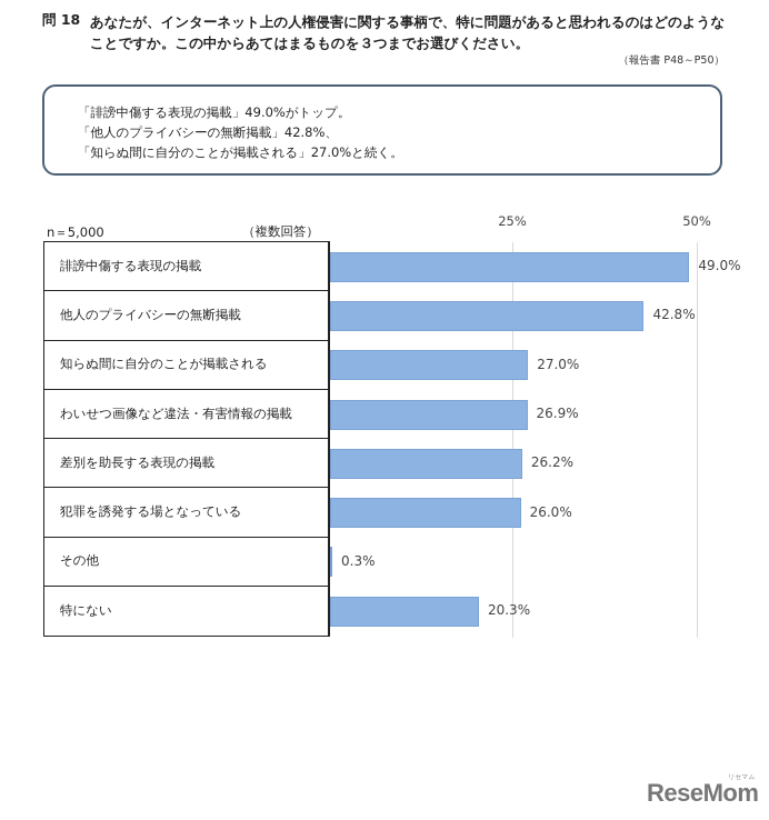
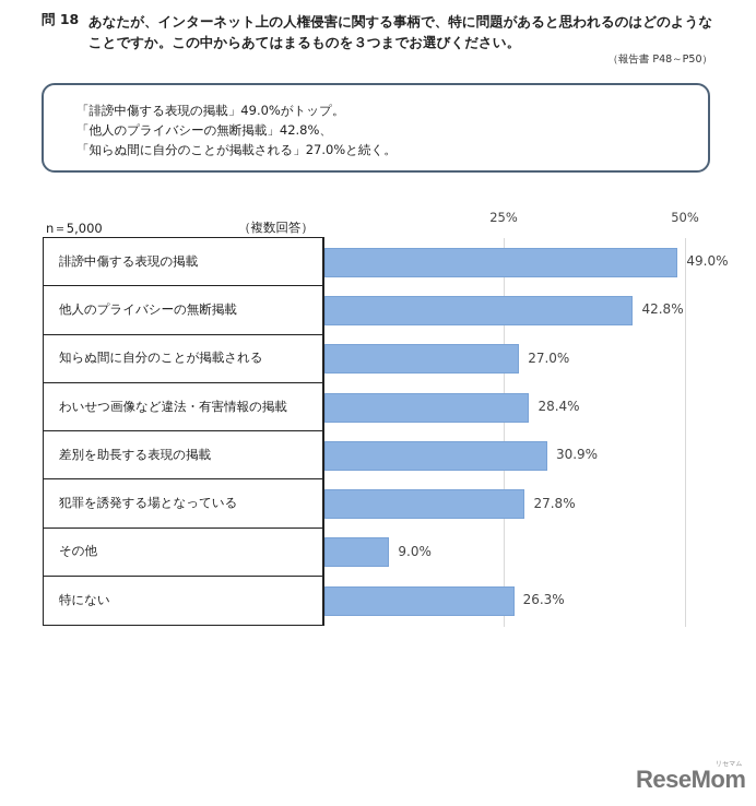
わいせつ画像など違法・有害情報の掲載: 26.9% -> 28.4%
差別を助長する表現の掲載: 26.2% -> 30.9%
犯罪を誘発する場となっている: 26.0% -> 27.8%
その他: 0.3% -> 9.0%
特にない: 20.3% -> 26.3%
